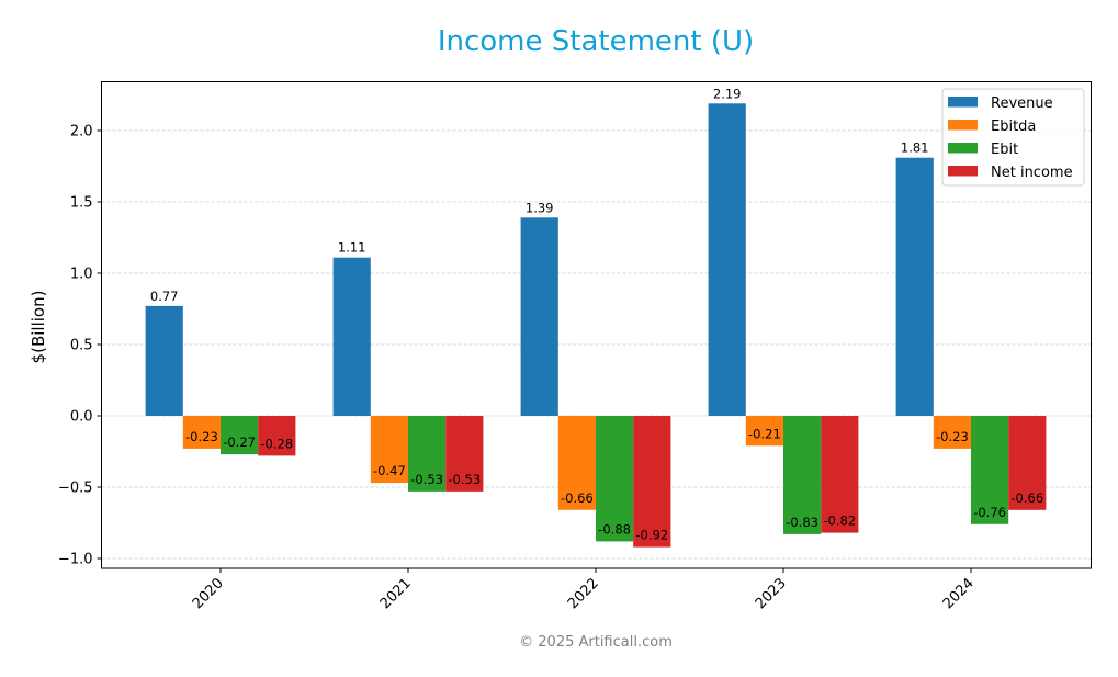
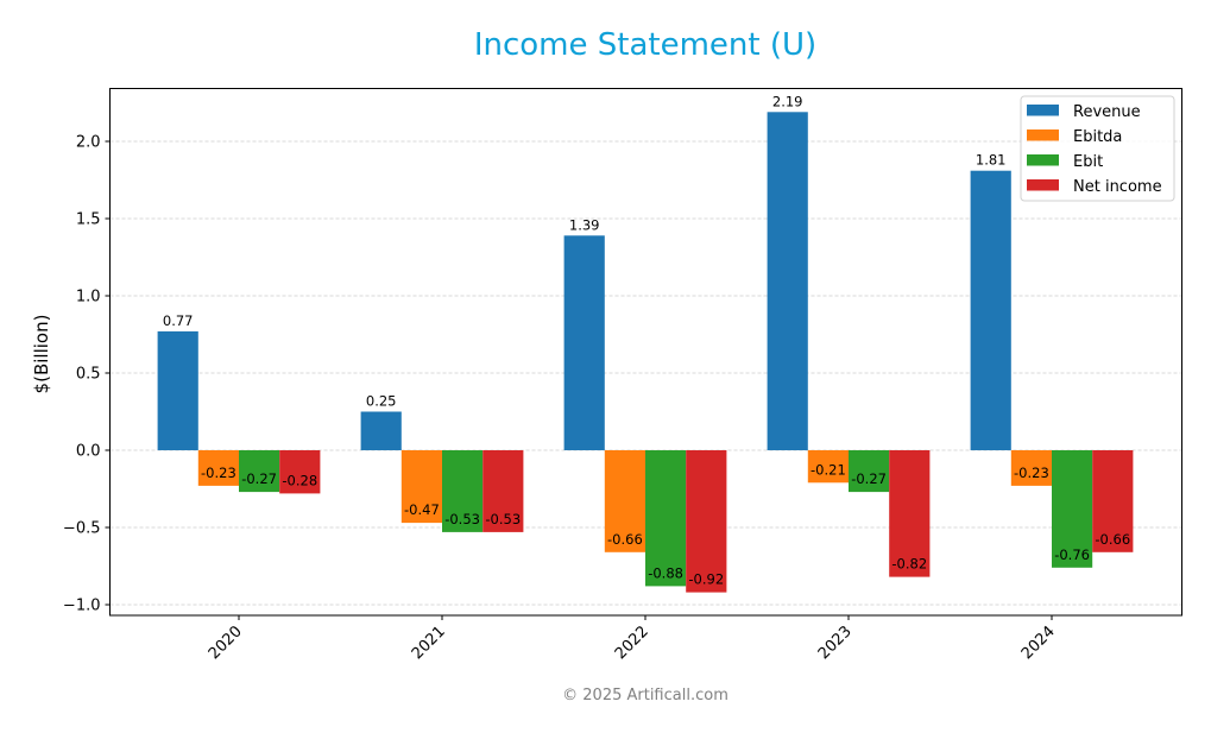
Revenue/2021: 1.11 -> 0.25
Ebit/2023: -0.83 -> -0.27
